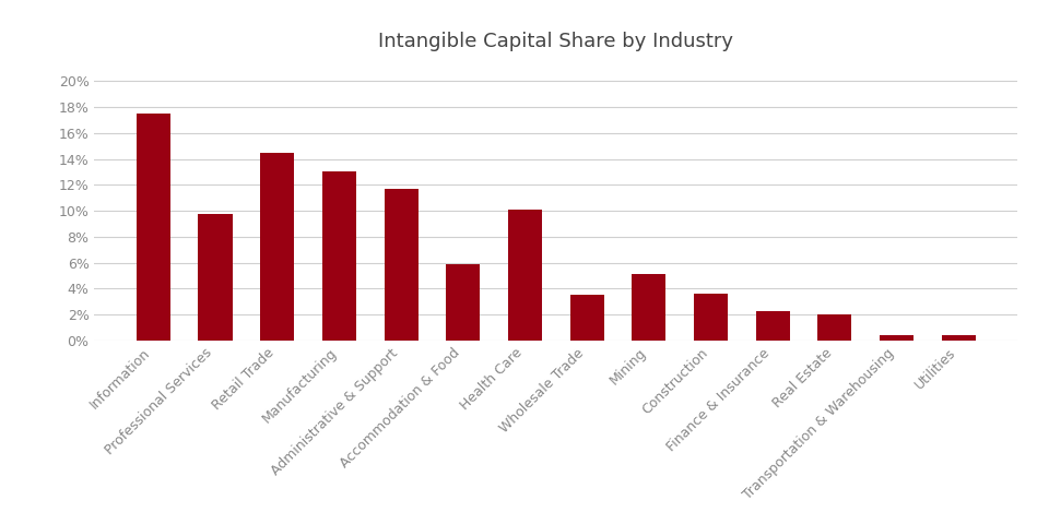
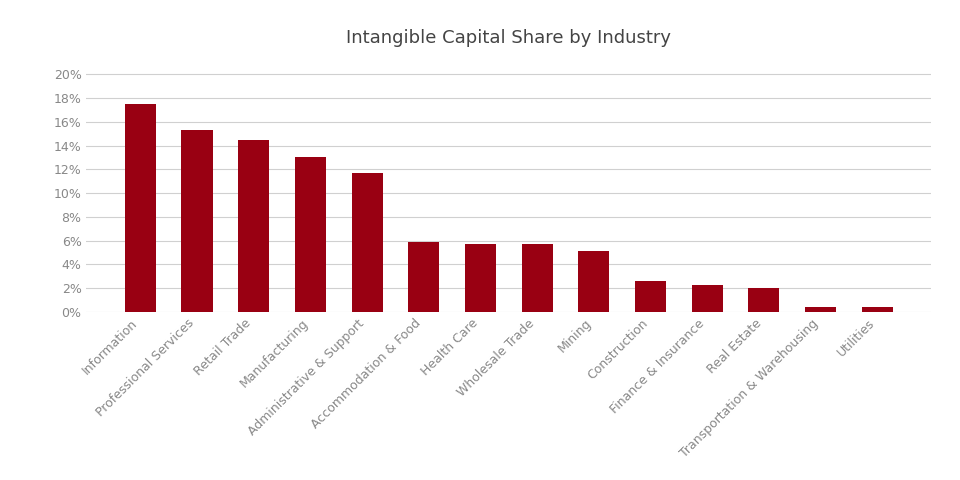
Professional Services: 9.8% -> 15.3%
Health Care: 10.1% -> 5.7%
Wholesale Trade: 3.5% -> 5.7%
Construction: 3.6% -> 2.6%
